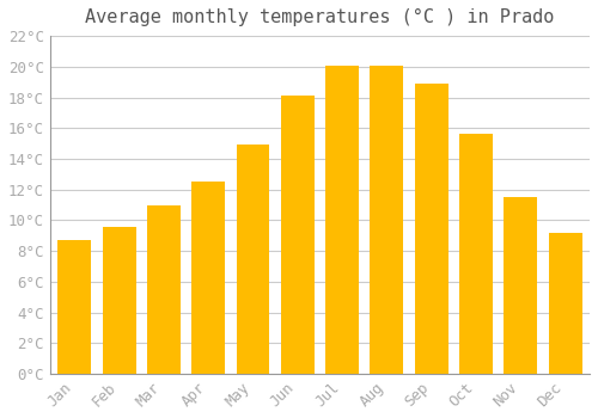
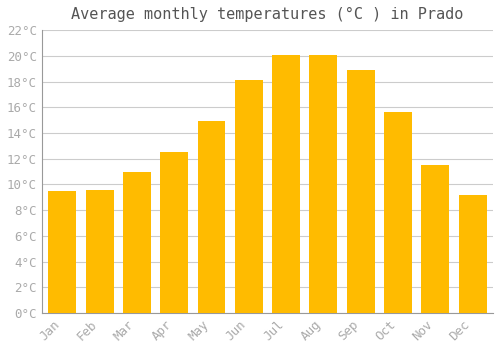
Jan: 8.7°C -> 9.5°C
